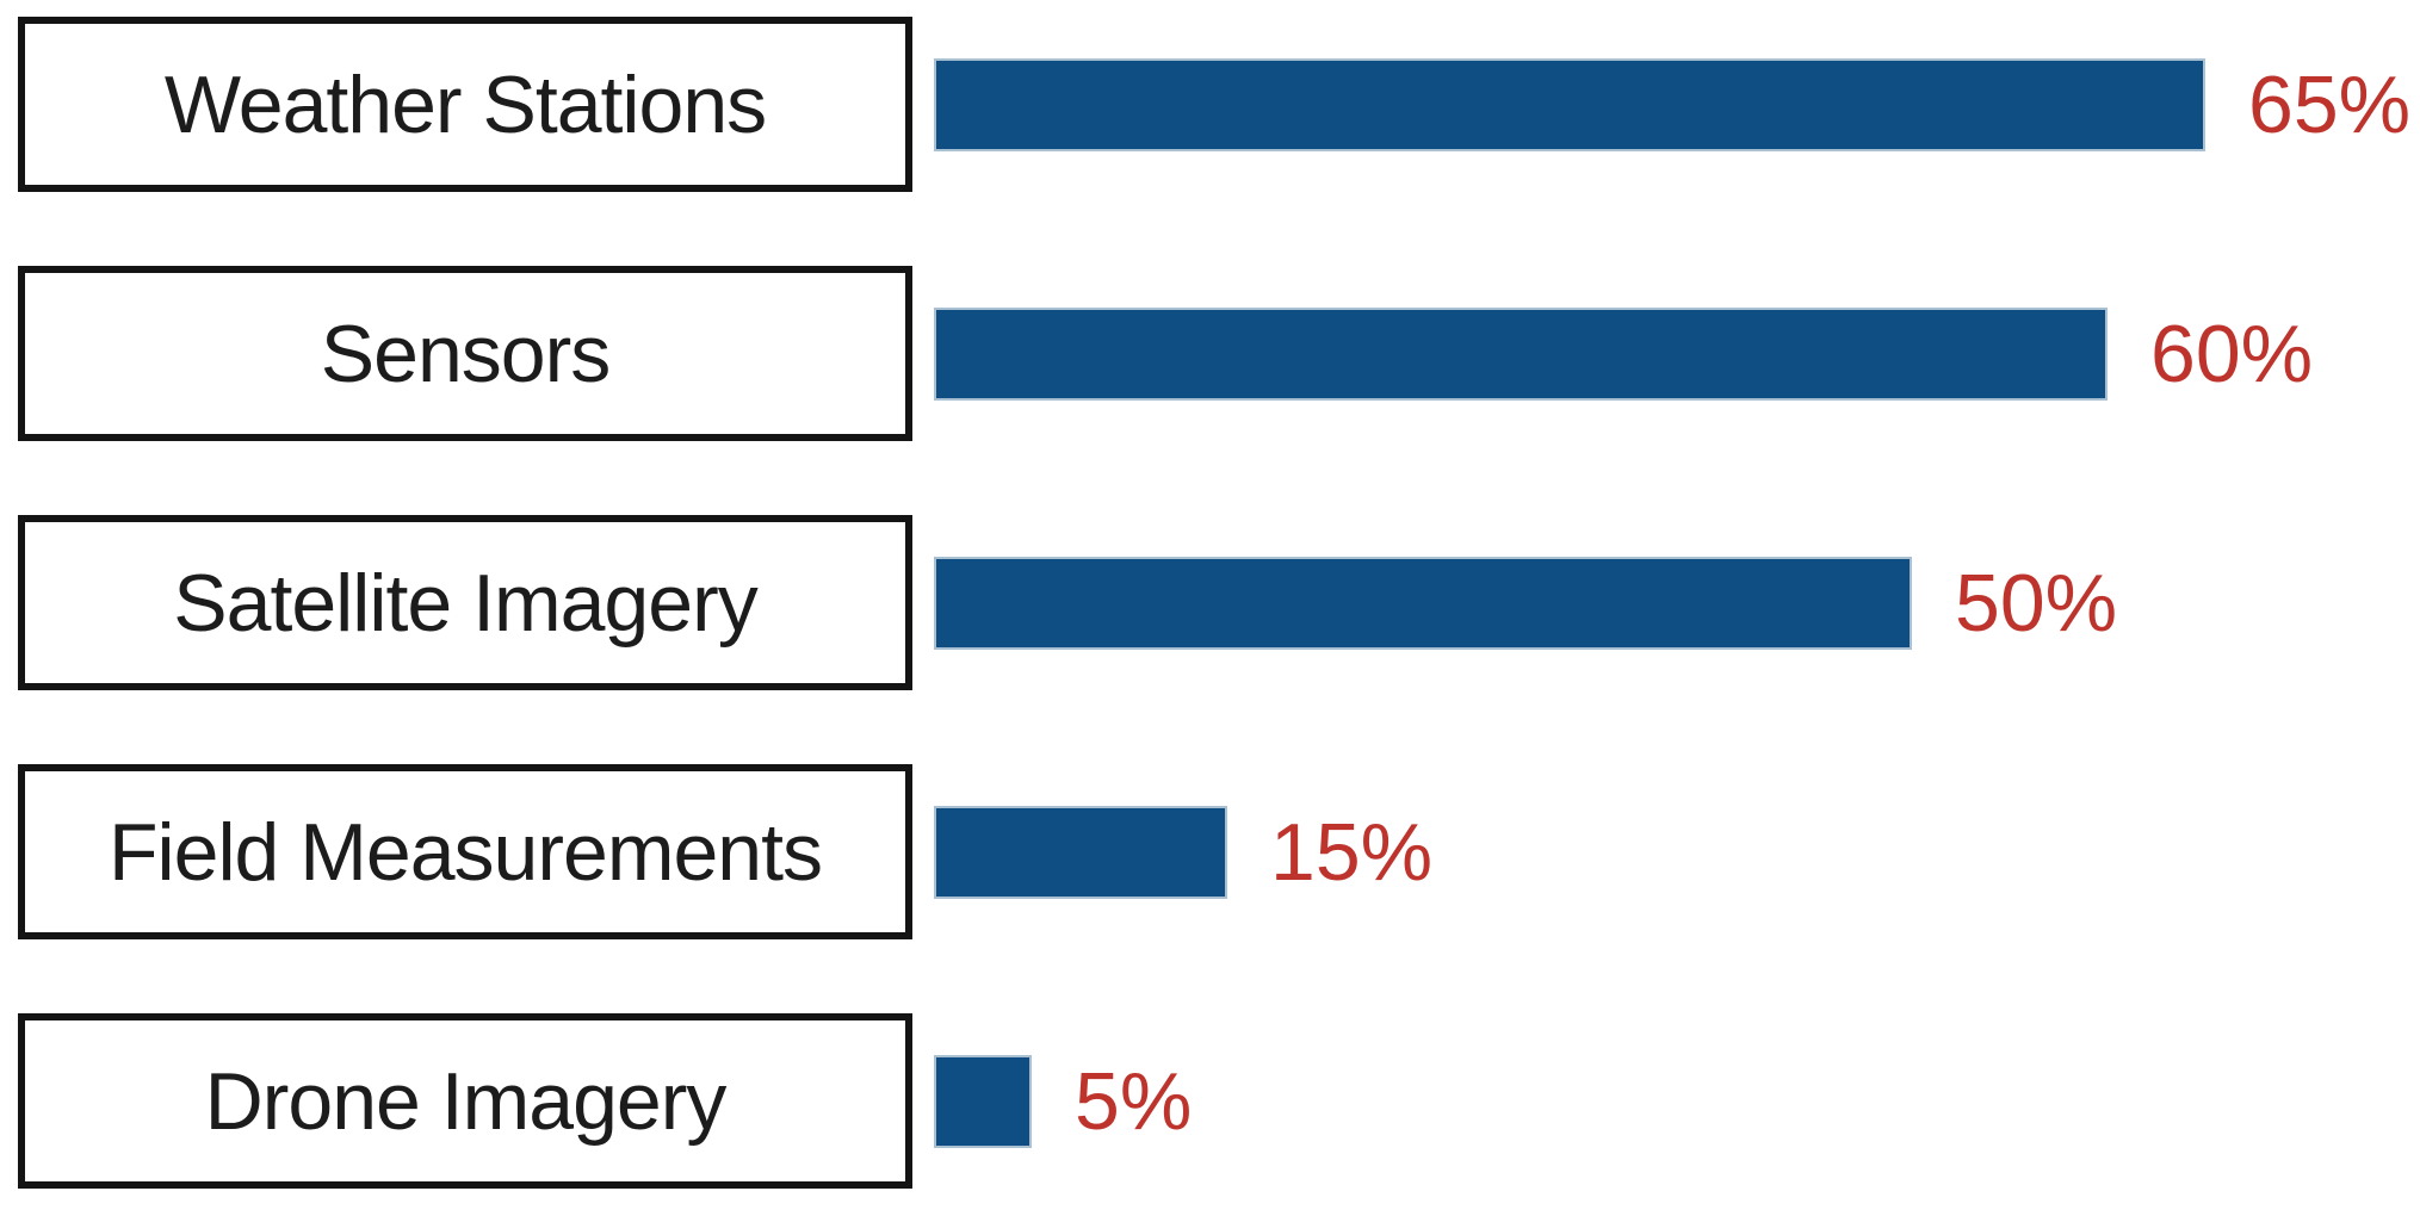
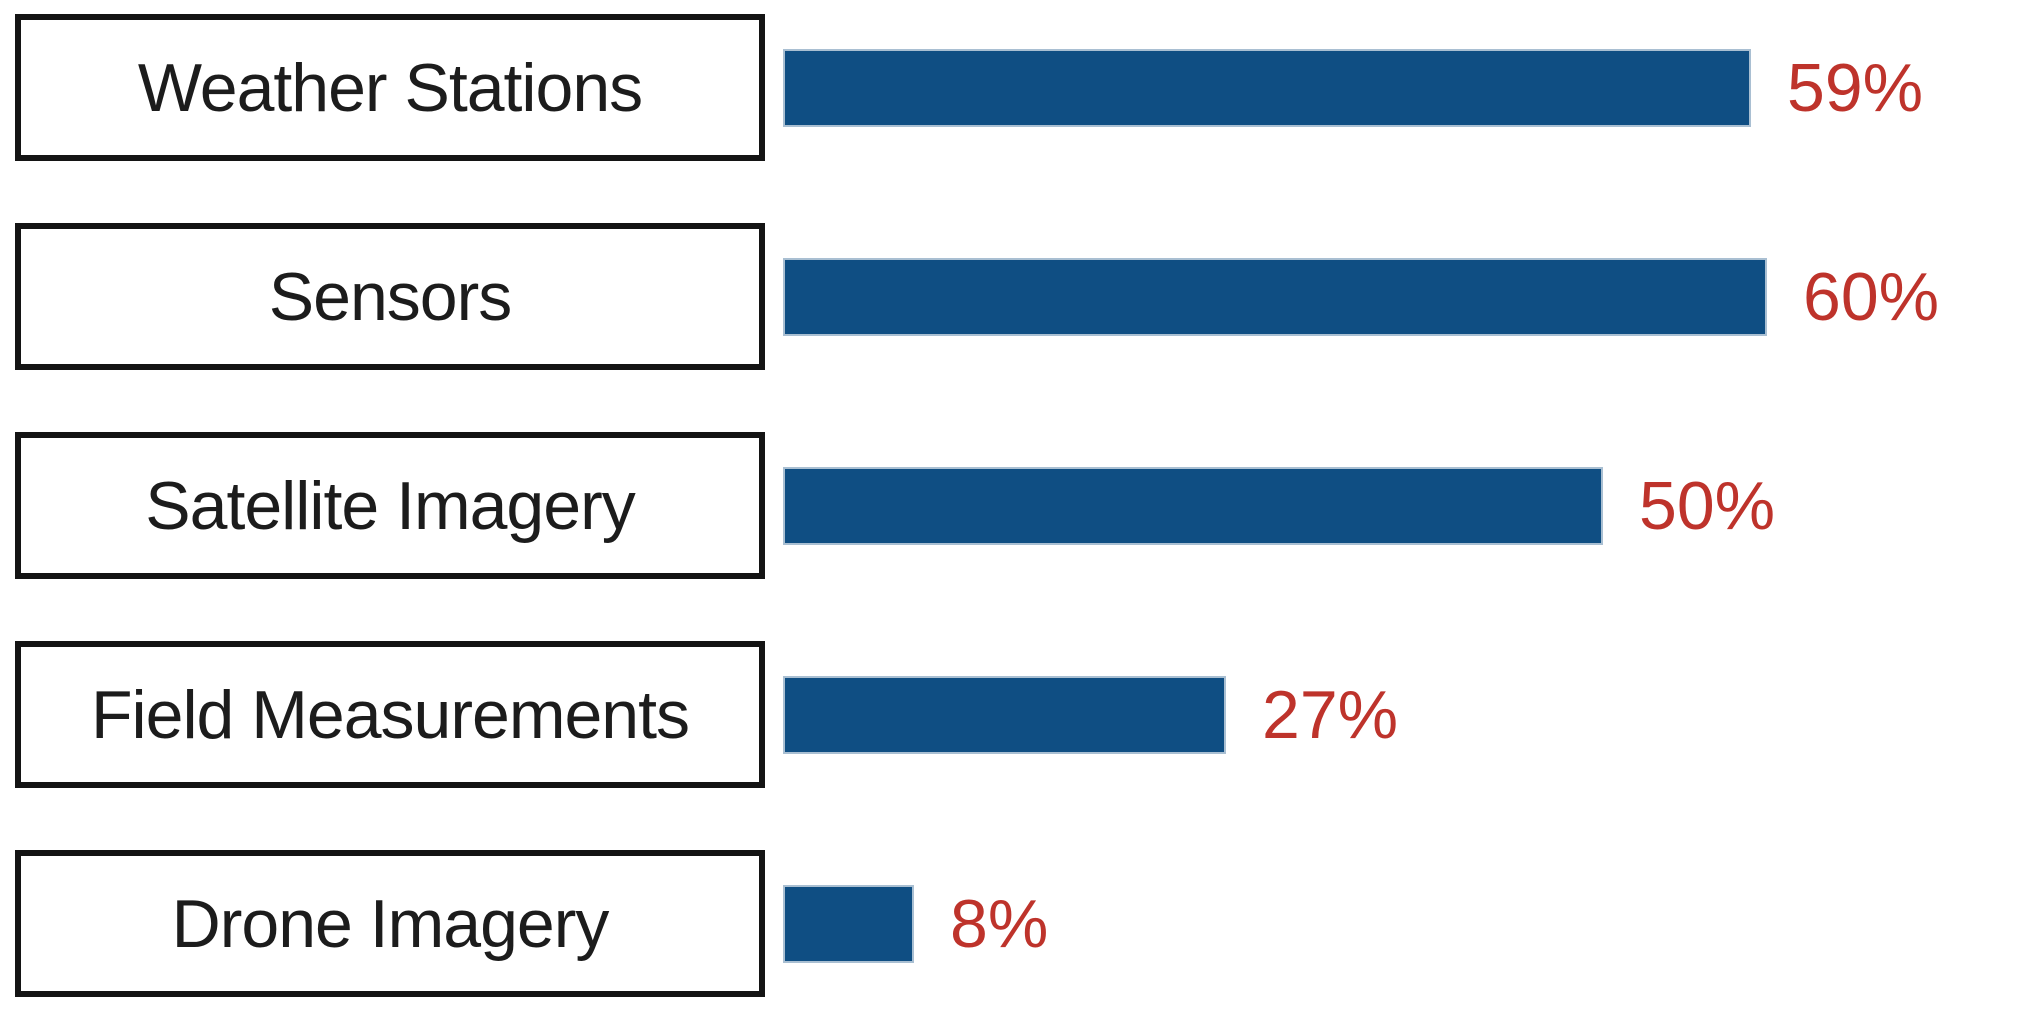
Weather Stations: 65% -> 59%
Field Measurements: 15% -> 27%
Drone Imagery: 5% -> 8%
